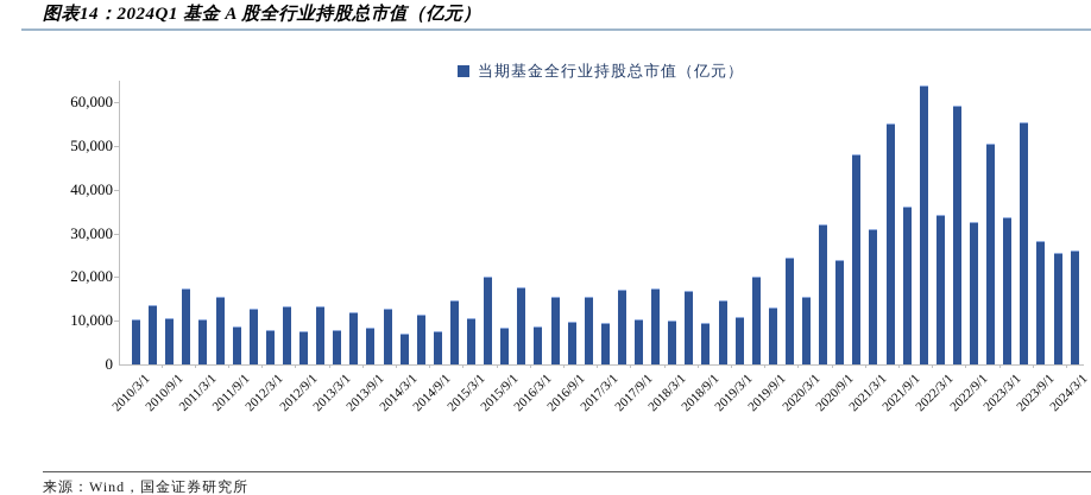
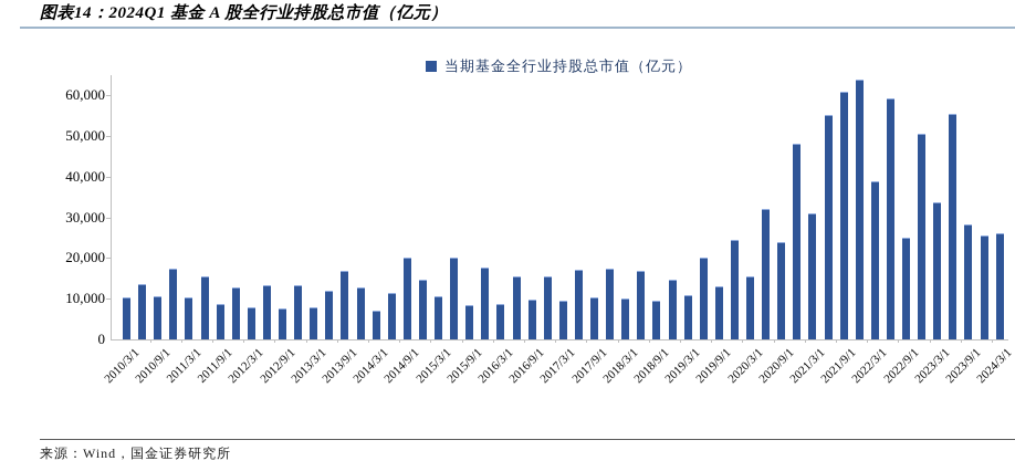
2013/9/1: 8000 -> 17000
2014/9/1: 8000 -> 20000
2021/9/1: 36000 -> 61000
2022/3/1: 34000 -> 39000
2022/9/1: 33000 -> 25000
